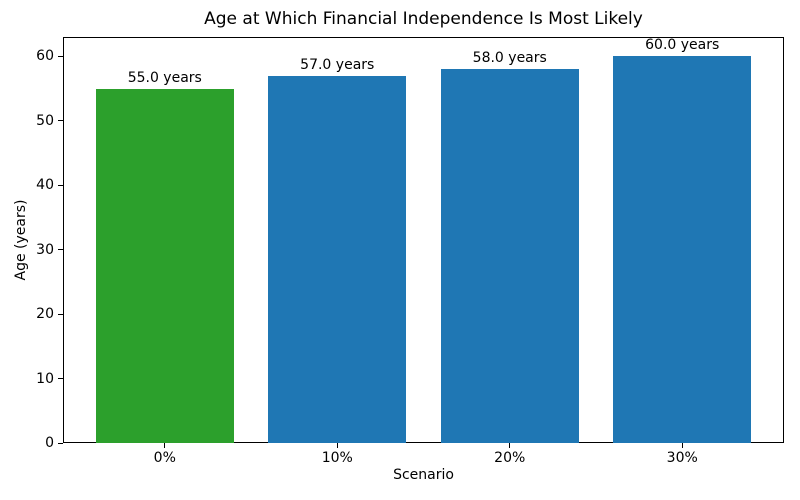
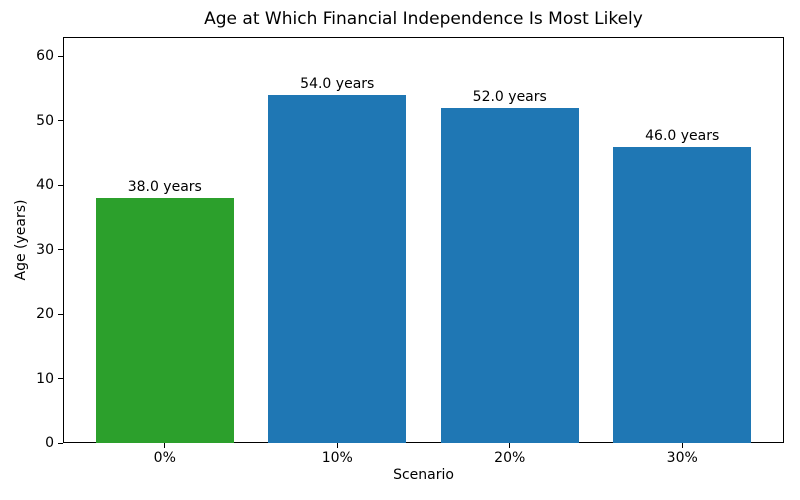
0%: 55.0 -> 38.0
10%: 57.0 -> 54.0
20%: 58.0 -> 52.0
30%: 60.0 -> 46.0
